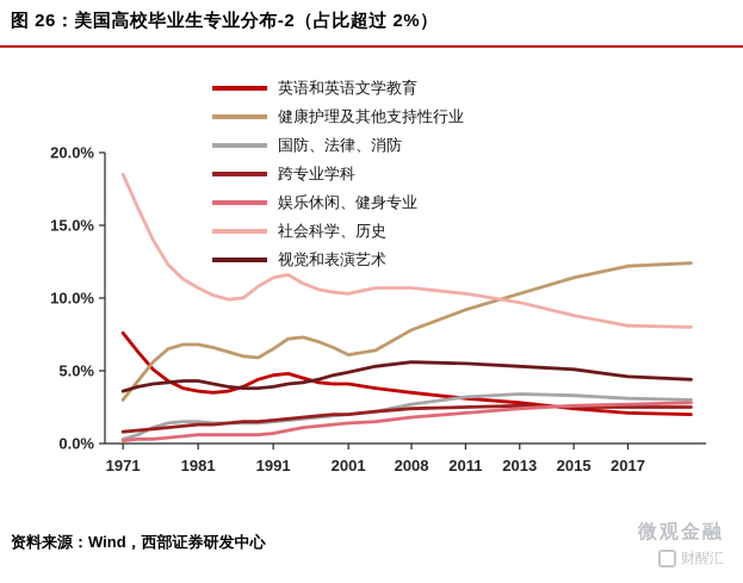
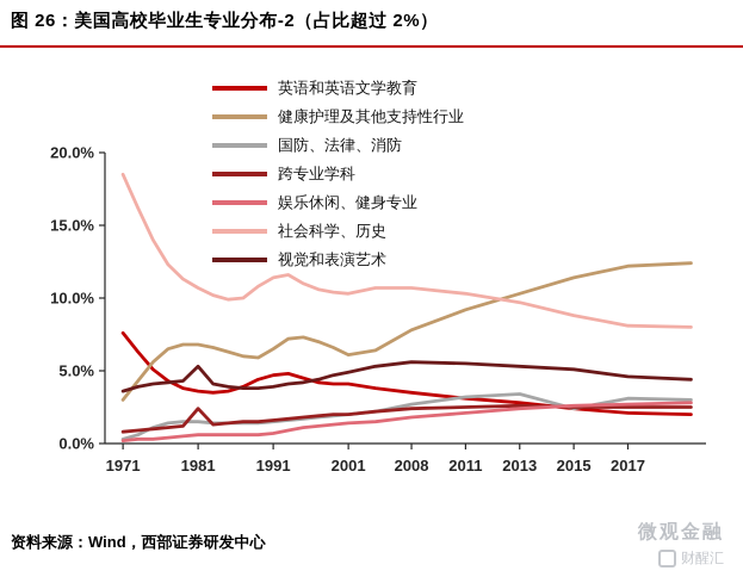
跨专业学科/1981: 1.3% -> 2.4%
视觉和表演艺术/1981: 4.3% -> 5.3%
国防、法律、消防/2015: 3.3% -> 2.4%
